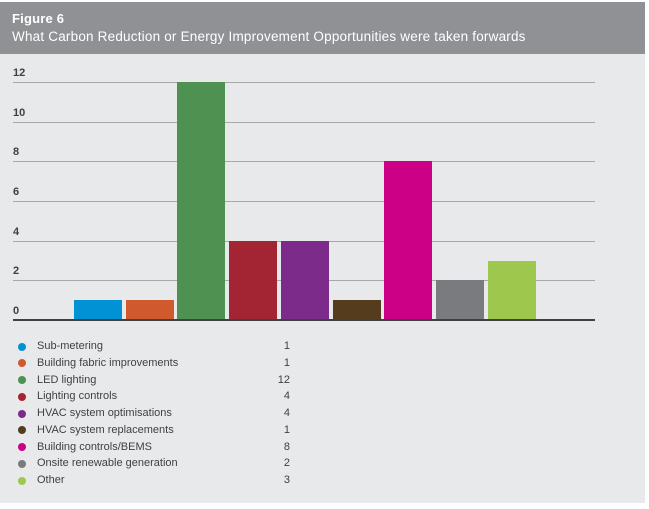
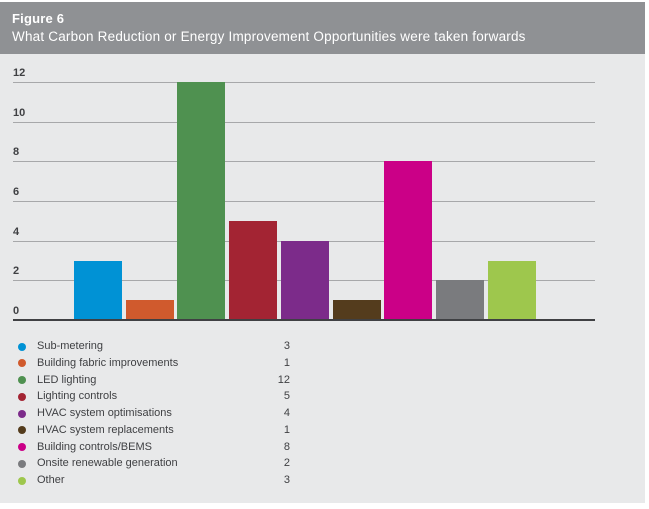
Sub-metering: 1 -> 3
Lighting controls: 4 -> 5
